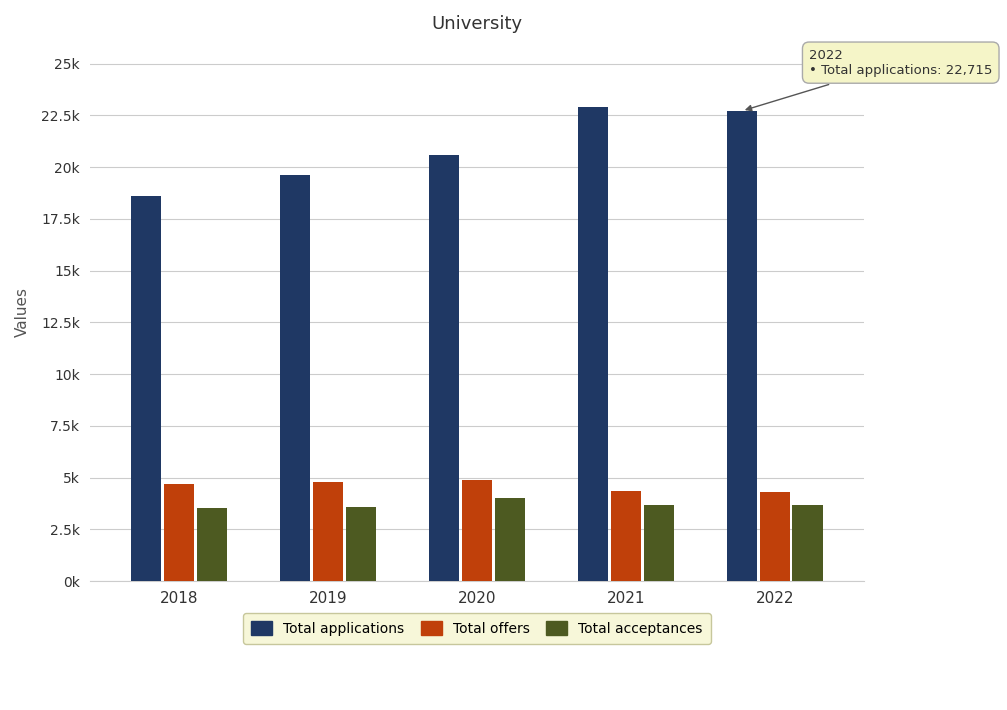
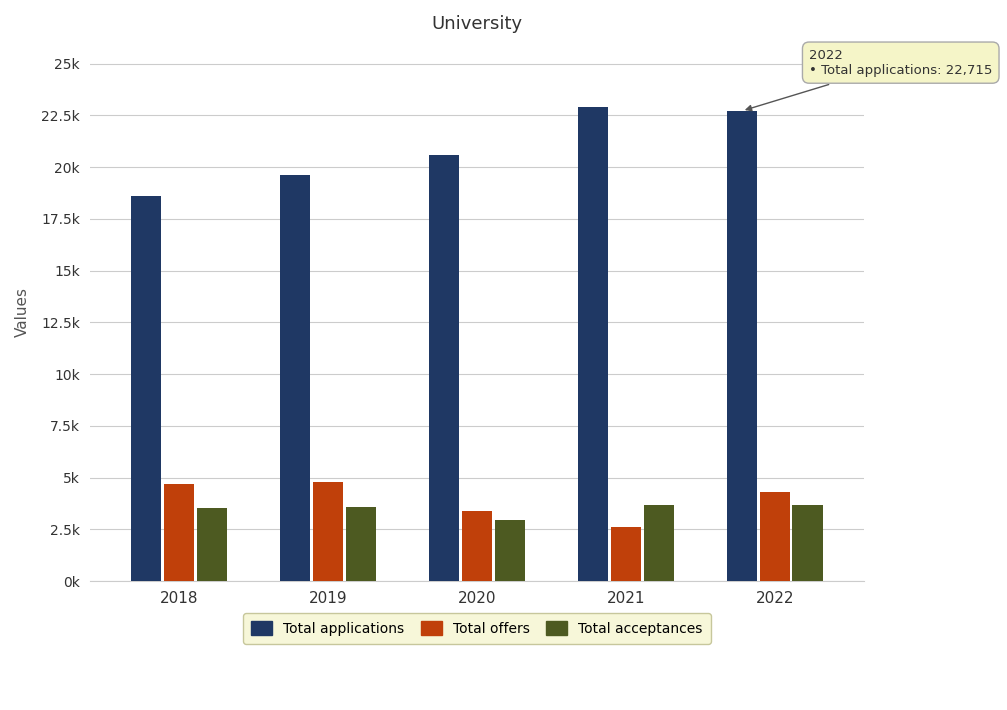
Total offers/2020: 4.90k -> 3.40k
Total acceptances/2020: 4.00k -> 2.95k
Total offers/2021: 4.35k -> 2.60k
